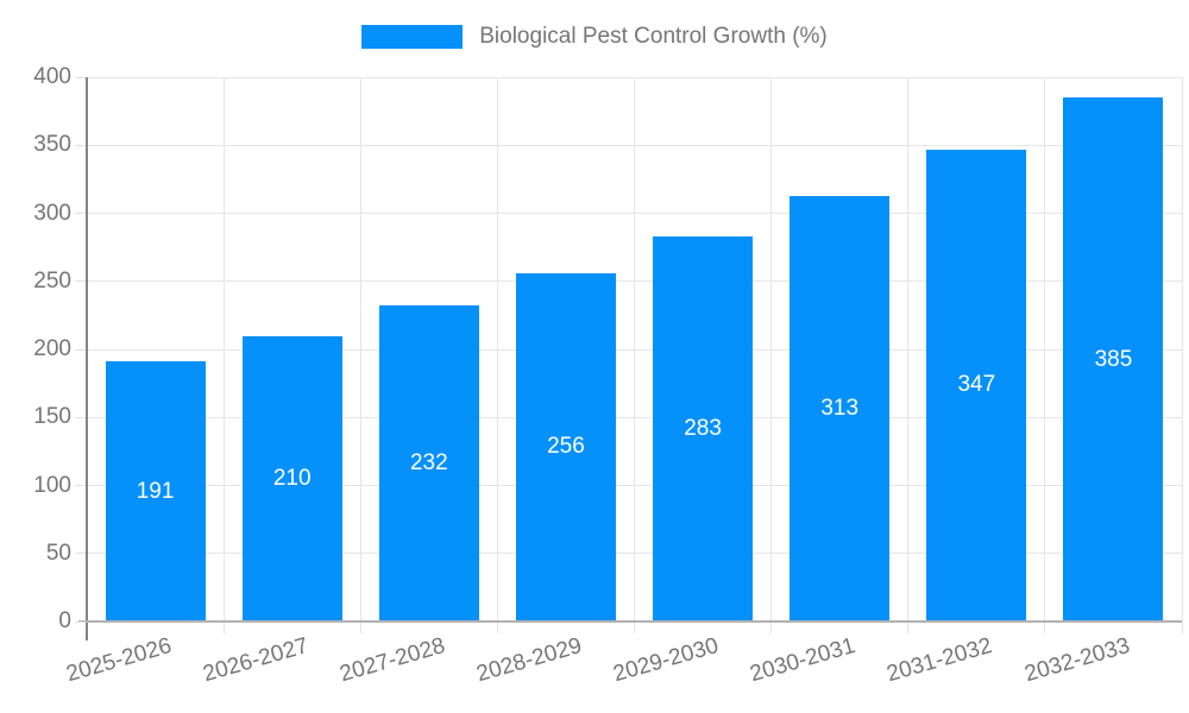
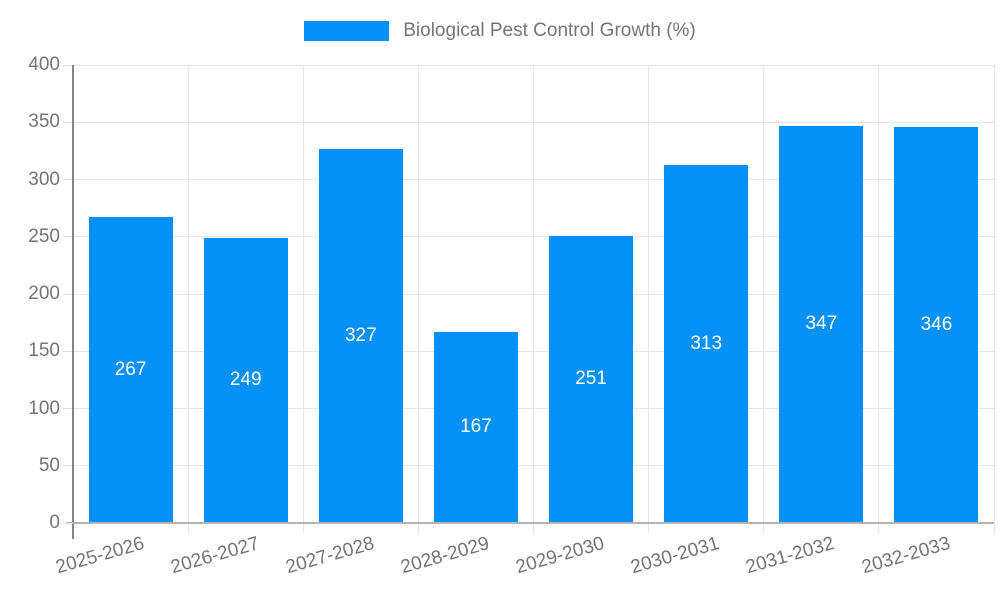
2025-2026: 191 -> 267
2026-2027: 210 -> 249
2027-2028: 232 -> 327
2028-2029: 256 -> 167
2029-2030: 283 -> 251
2032-2033: 385 -> 346
